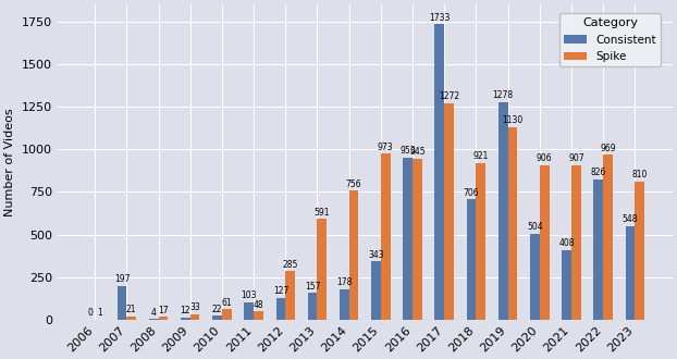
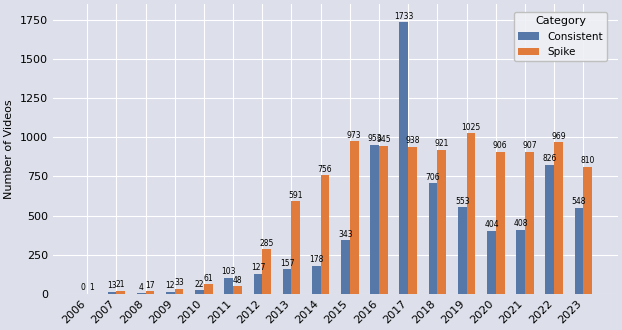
Consistent/2007: 197 -> 13
Spike/2017: 1272 -> 938
Consistent/2019: 1278 -> 553
Spike/2019: 1130 -> 1025
Consistent/2020: 504 -> 404
